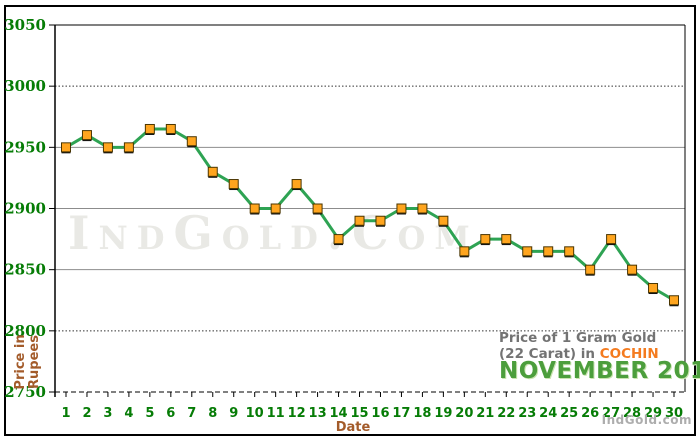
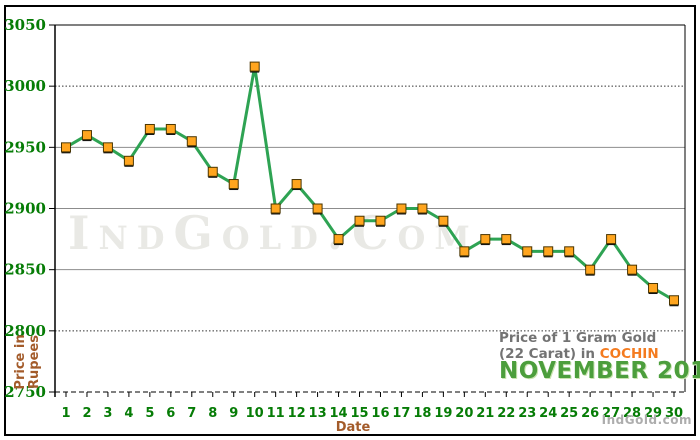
4: 2950 -> 2939
10: 2900 -> 3016
